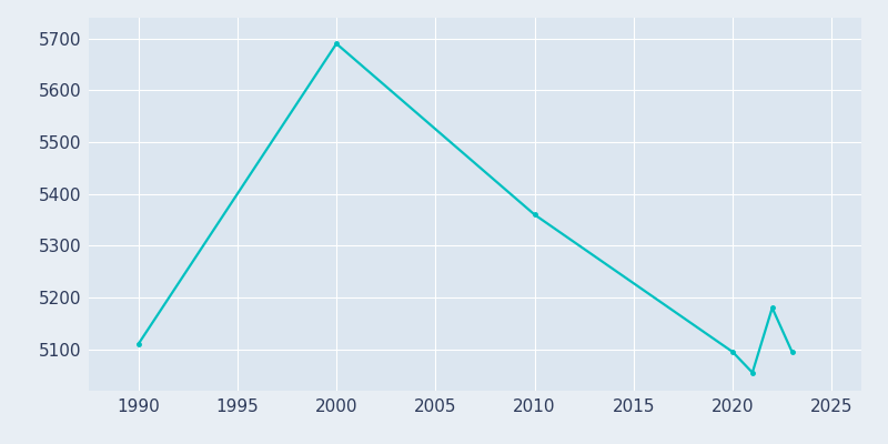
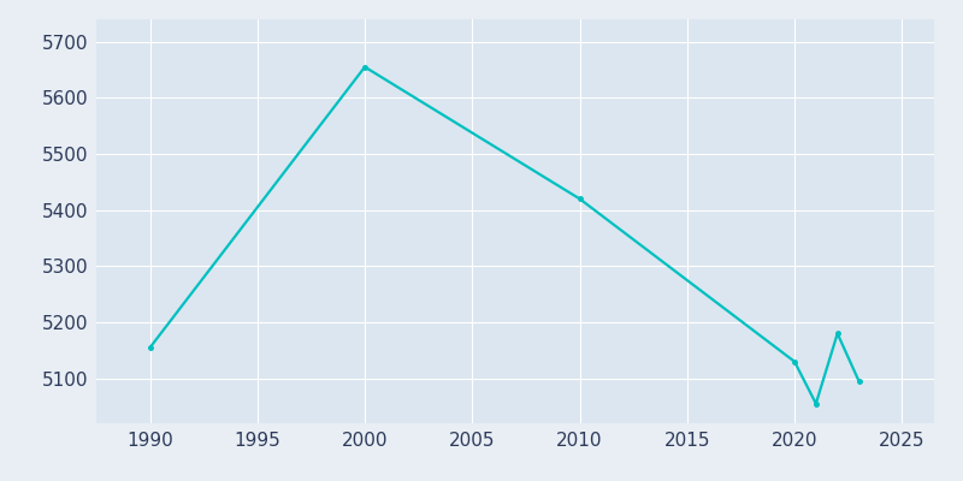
1990: 5110 -> 5155
2000: 5690 -> 5655
2010: 5360 -> 5420
2020: 5095 -> 5130
